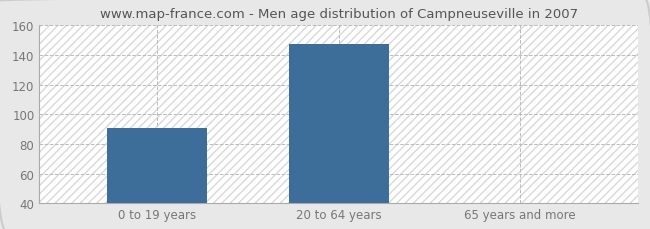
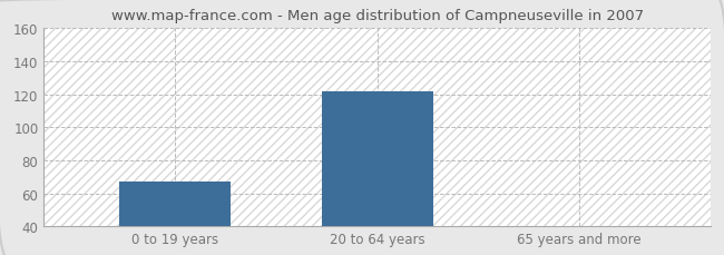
0 to 19 years: 91 -> 67
20 to 64 years: 147 -> 122
